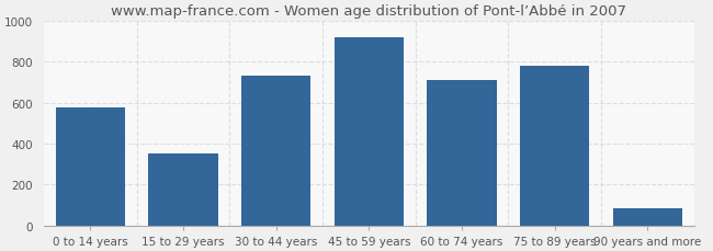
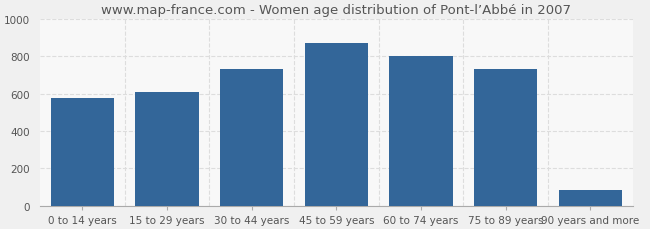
15 to 29 years: 350 -> 610
45 to 59 years: 920 -> 870
60 to 74 years: 710 -> 800
75 to 89 years: 780 -> 730
